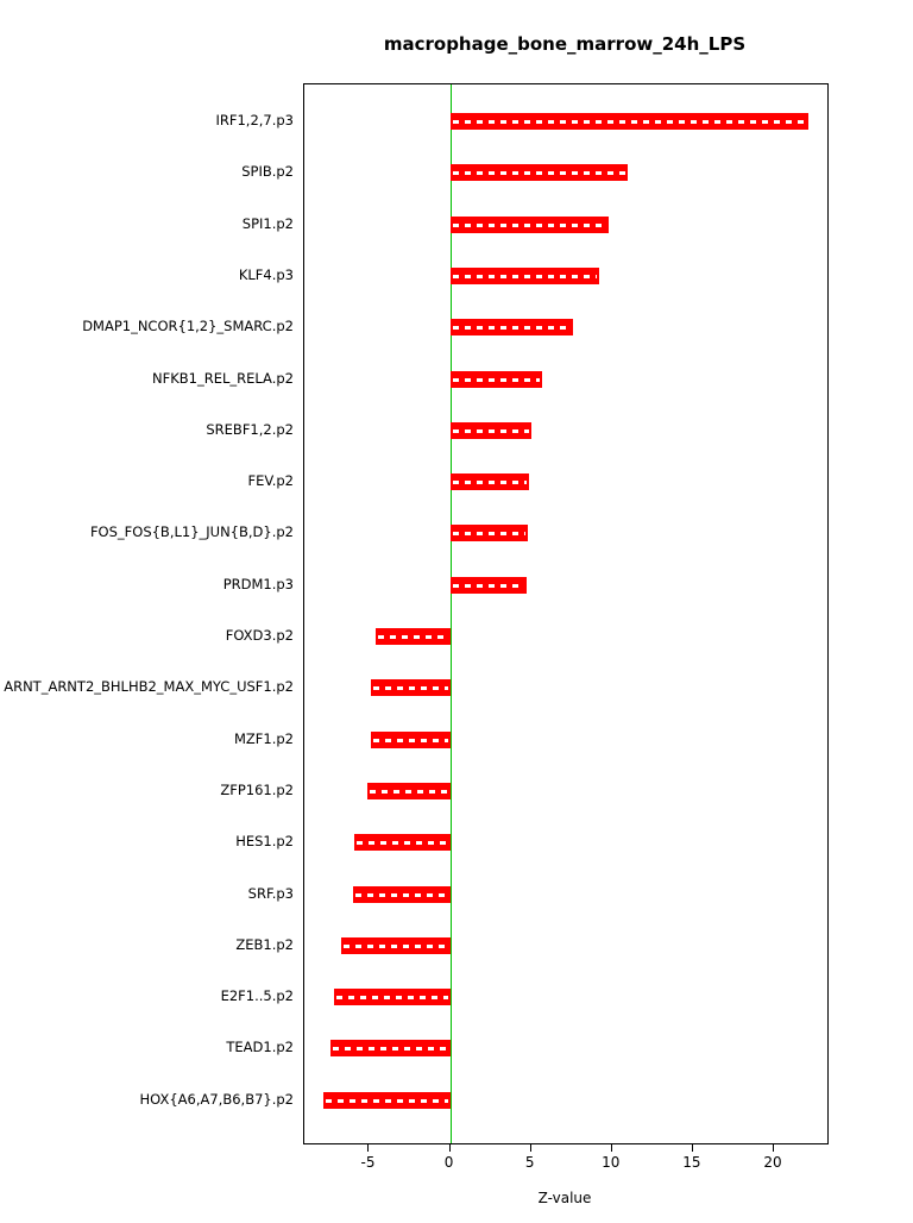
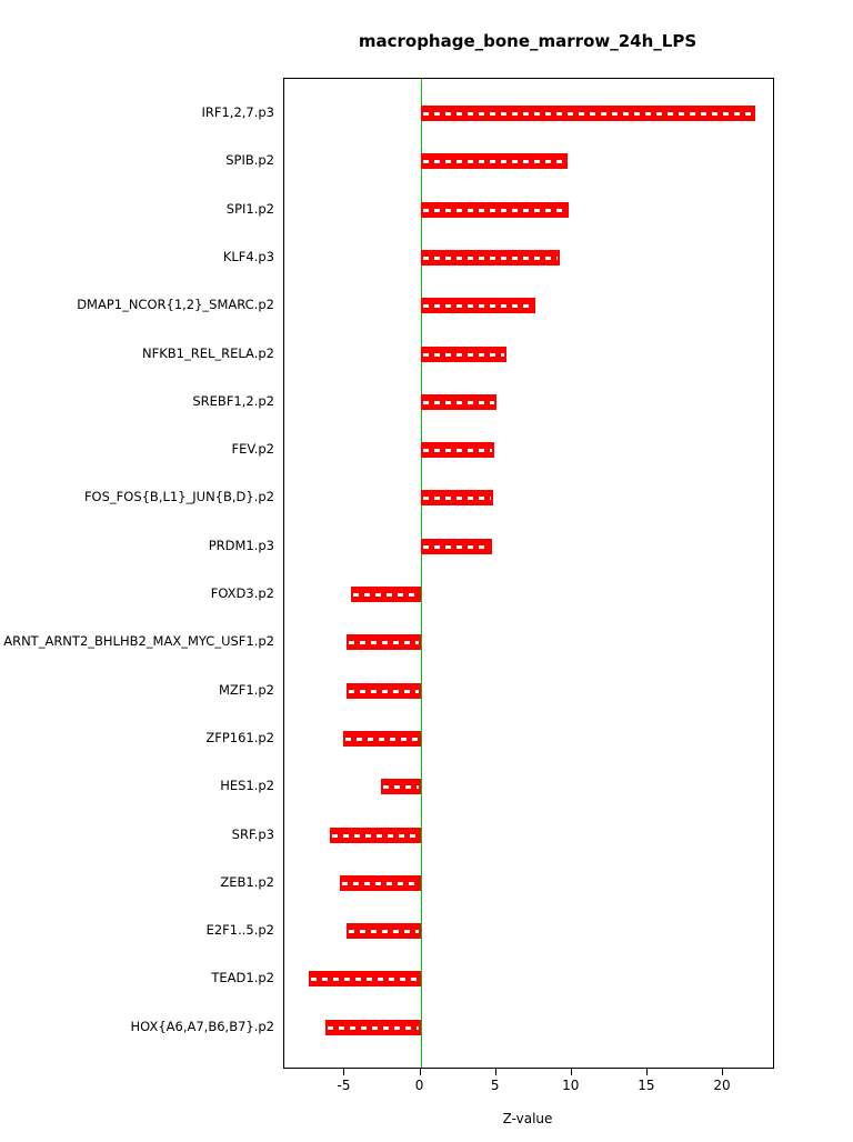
SPIB.p2: 11.0 -> 9.7
HES1.p2: -5.9 -> -2.6
ZEB1.p2: -6.7 -> -5.3
E2F1..5.p2: -7.2 -> -4.9
HOX{A6,A7,B6,B7}.p2: -7.8 -> -6.3
